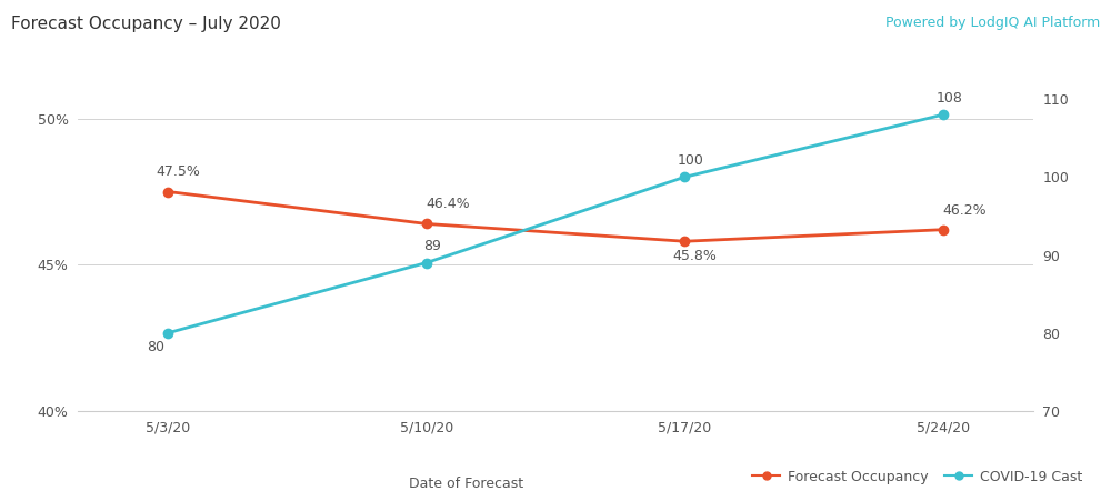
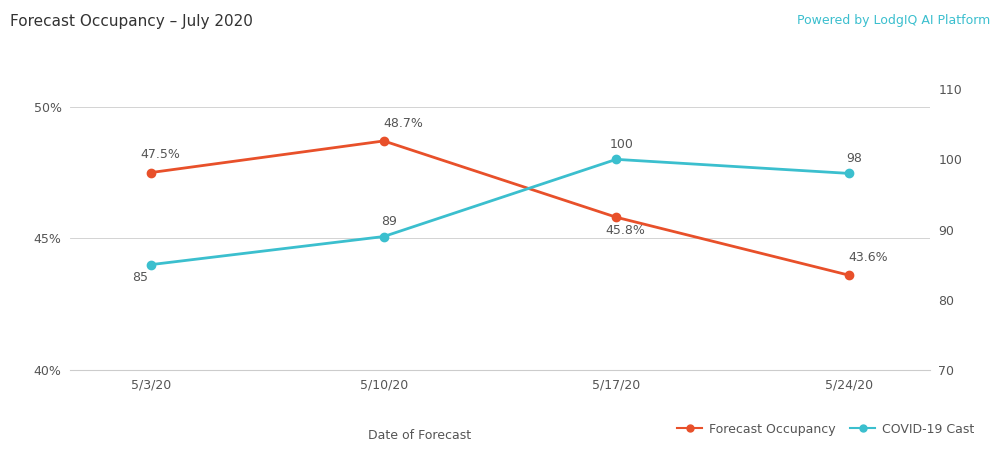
COVID-19 Cast/5/3/20: 80 -> 85
Forecast Occupancy/5/10/20: 46.4% -> 48.7%
Forecast Occupancy/5/24/20: 46.2% -> 43.6%
COVID-19 Cast/5/24/20: 108 -> 98
